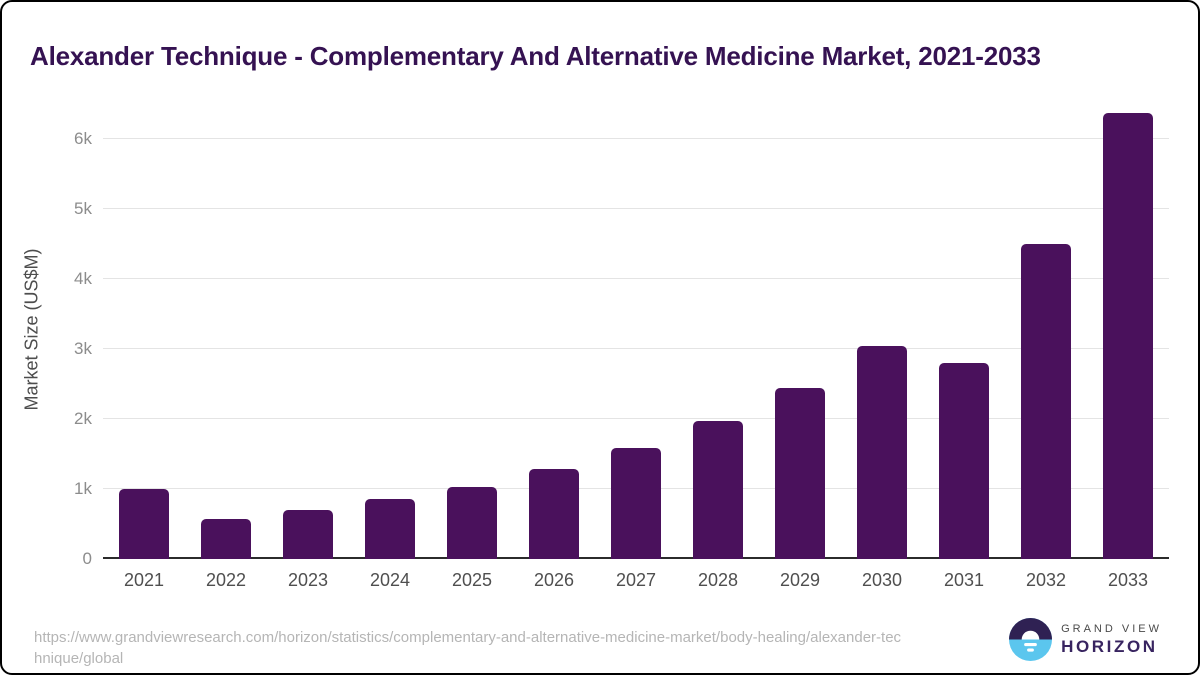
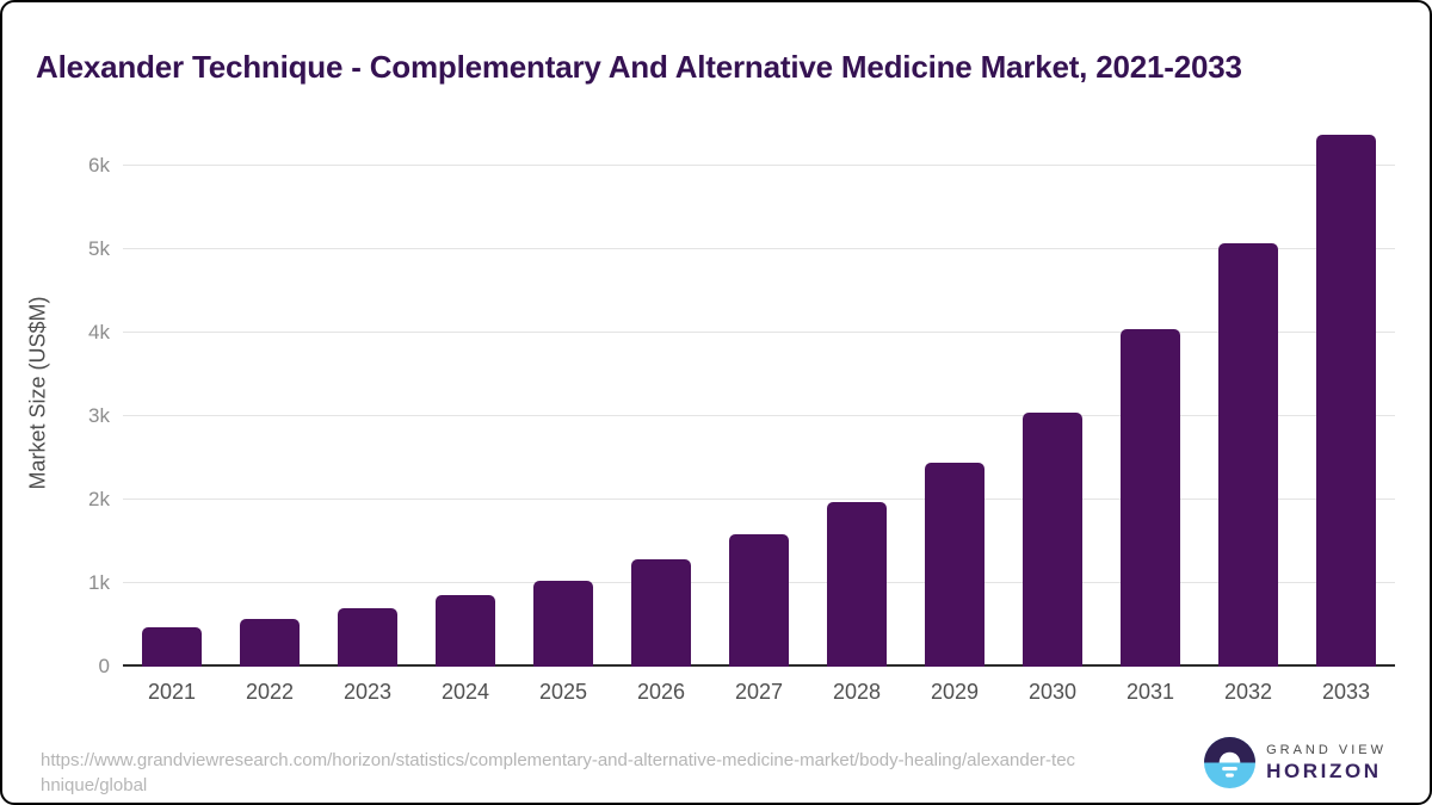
2021: 1.0k -> 0.5k
2031: 2.8k -> 4.0k
2032: 4.5k -> 5.1k
